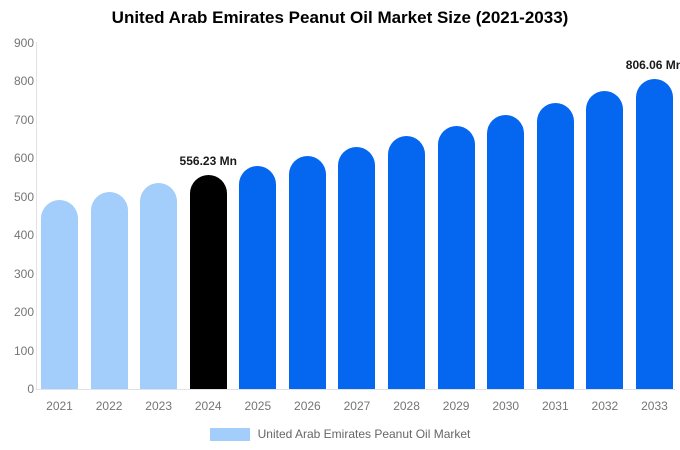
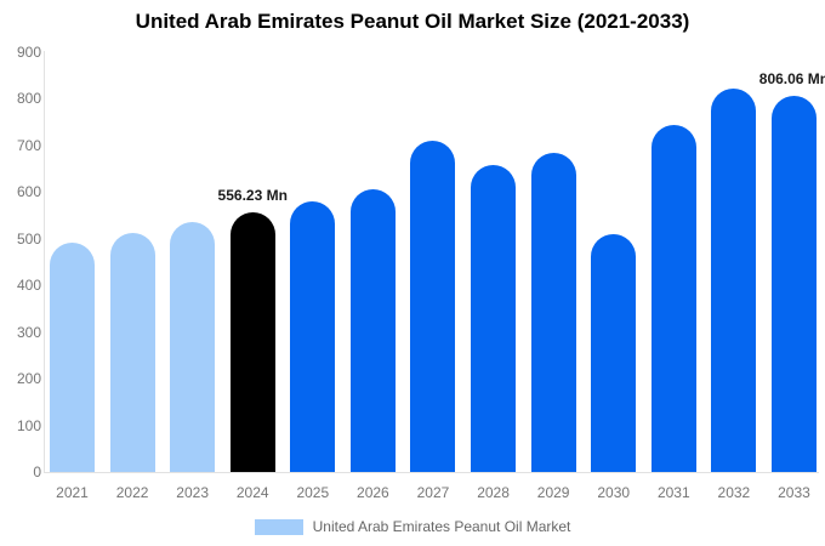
2027: 630 -> 710
2030: 710 -> 510
2032: 770 -> 820
